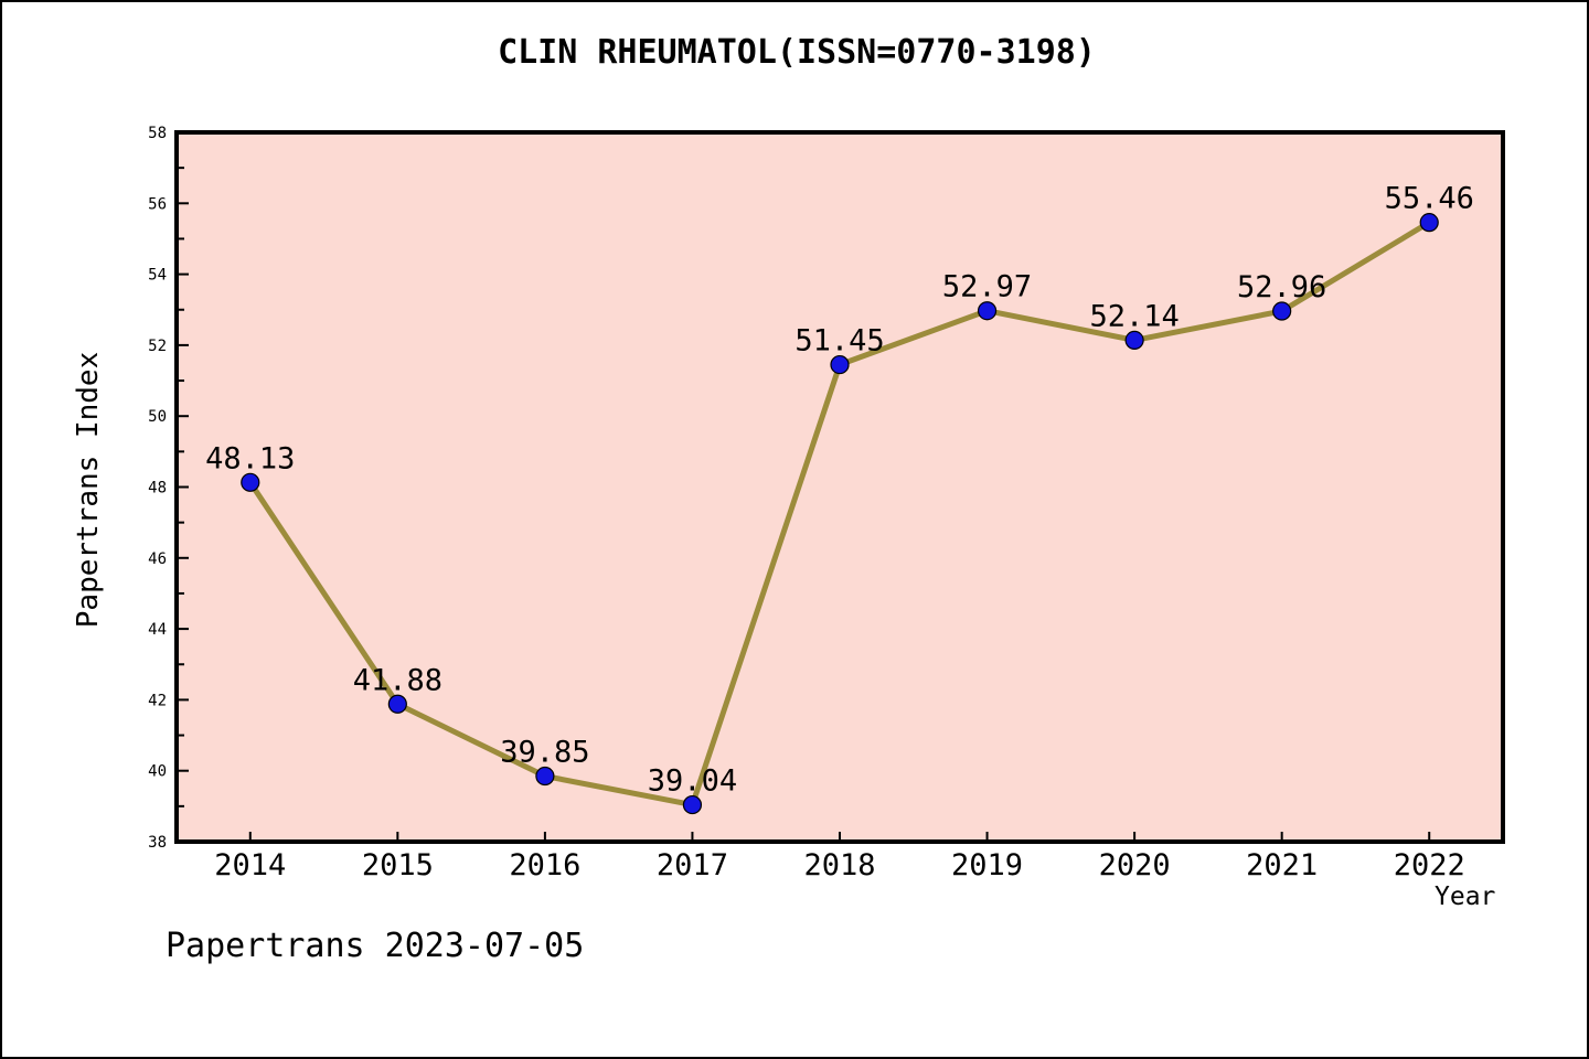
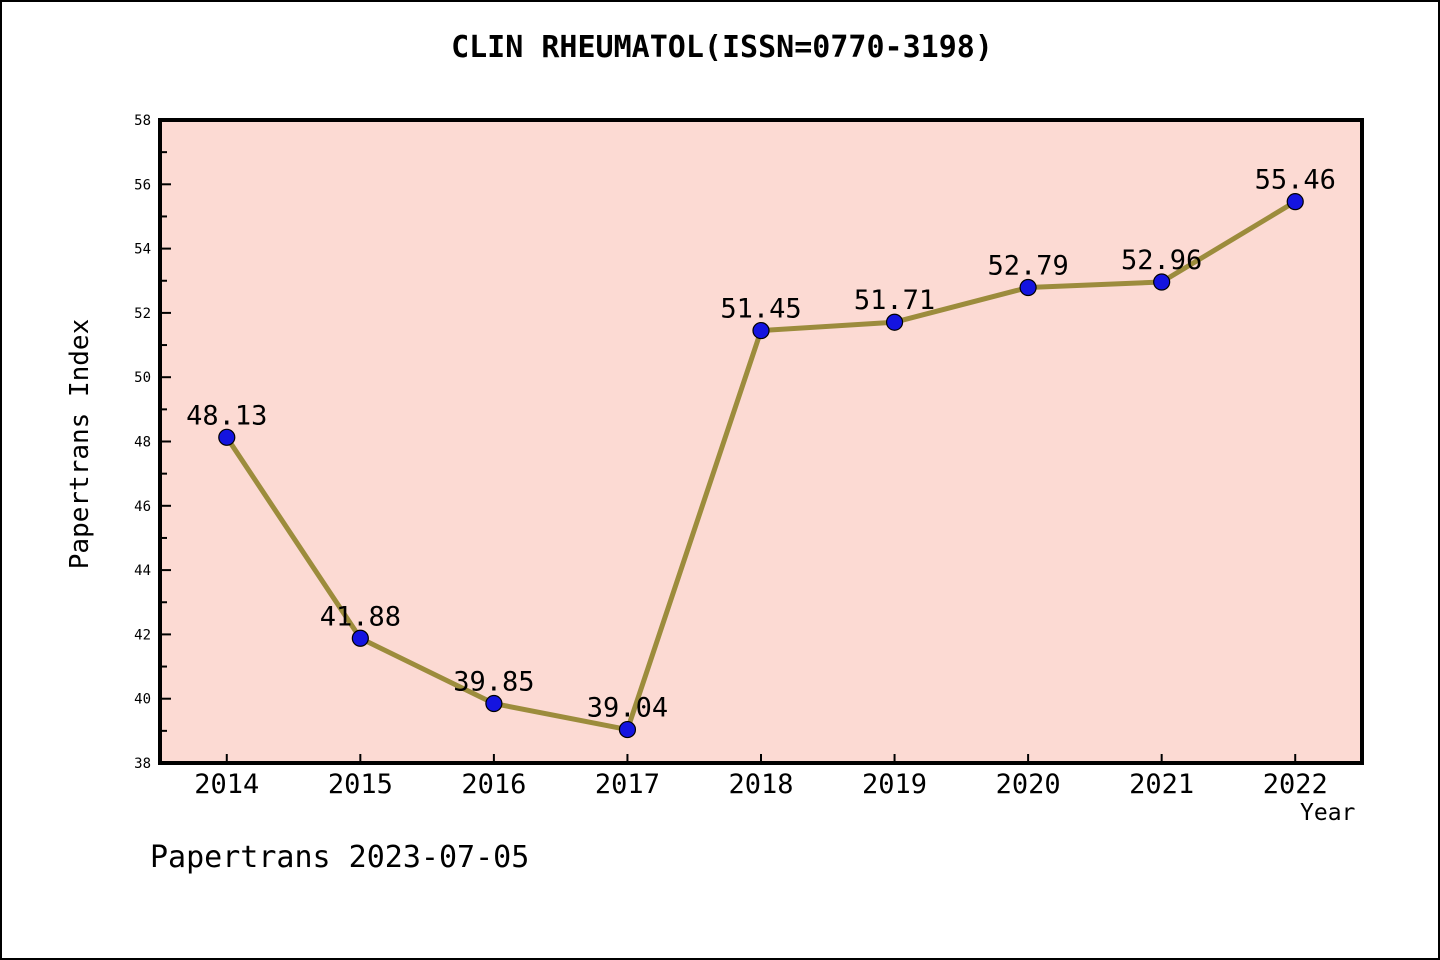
2019: 52.97 -> 51.71
2020: 52.14 -> 52.79
